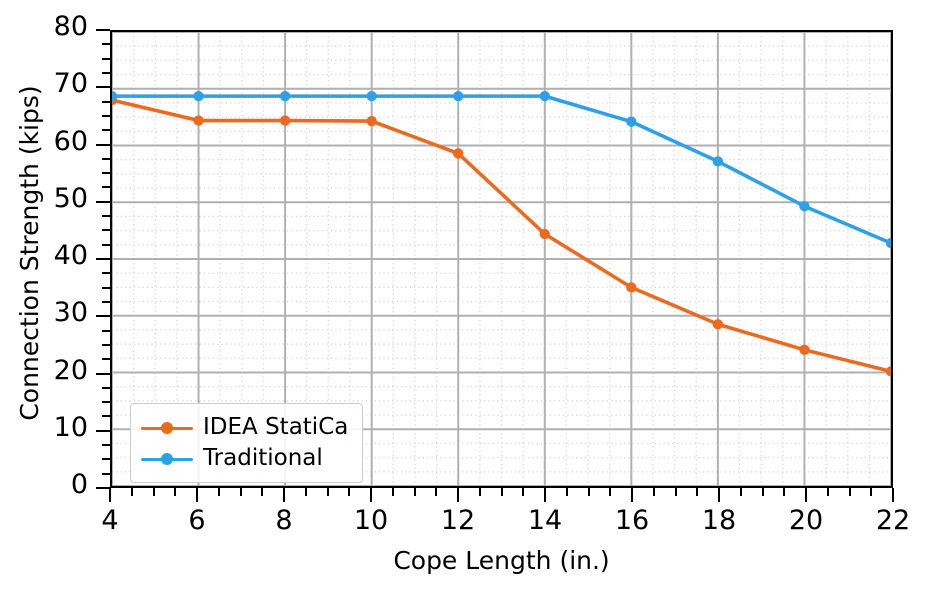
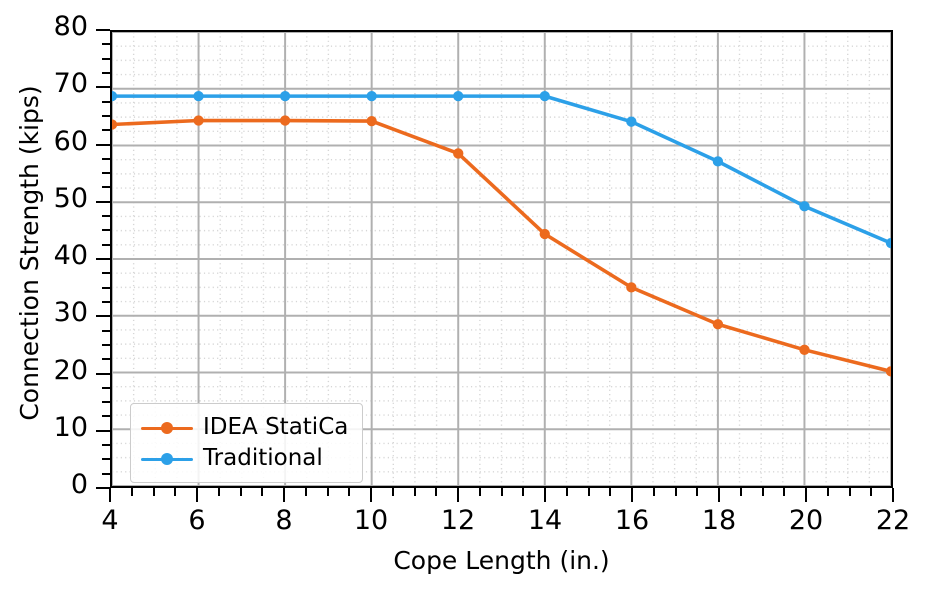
IDEA StatiCa/4: 68 -> 64
